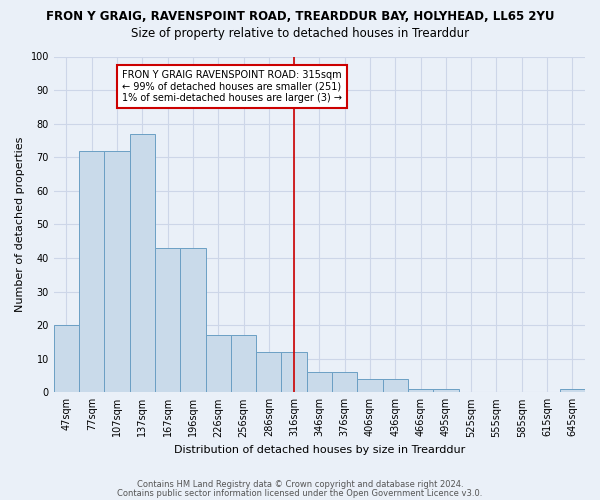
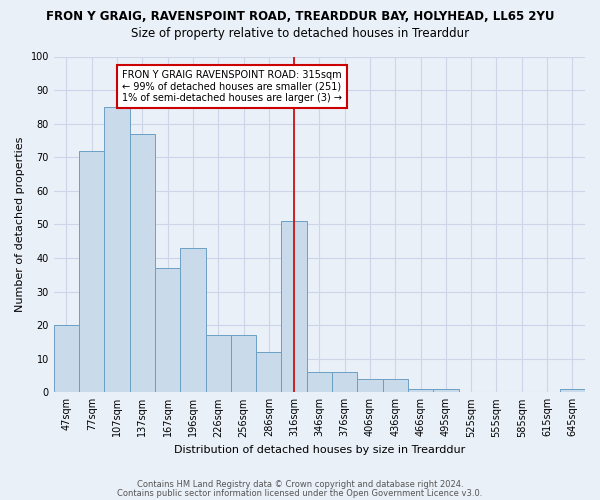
107sqm: 72 -> 85
167sqm: 43 -> 37
316sqm: 12 -> 51
